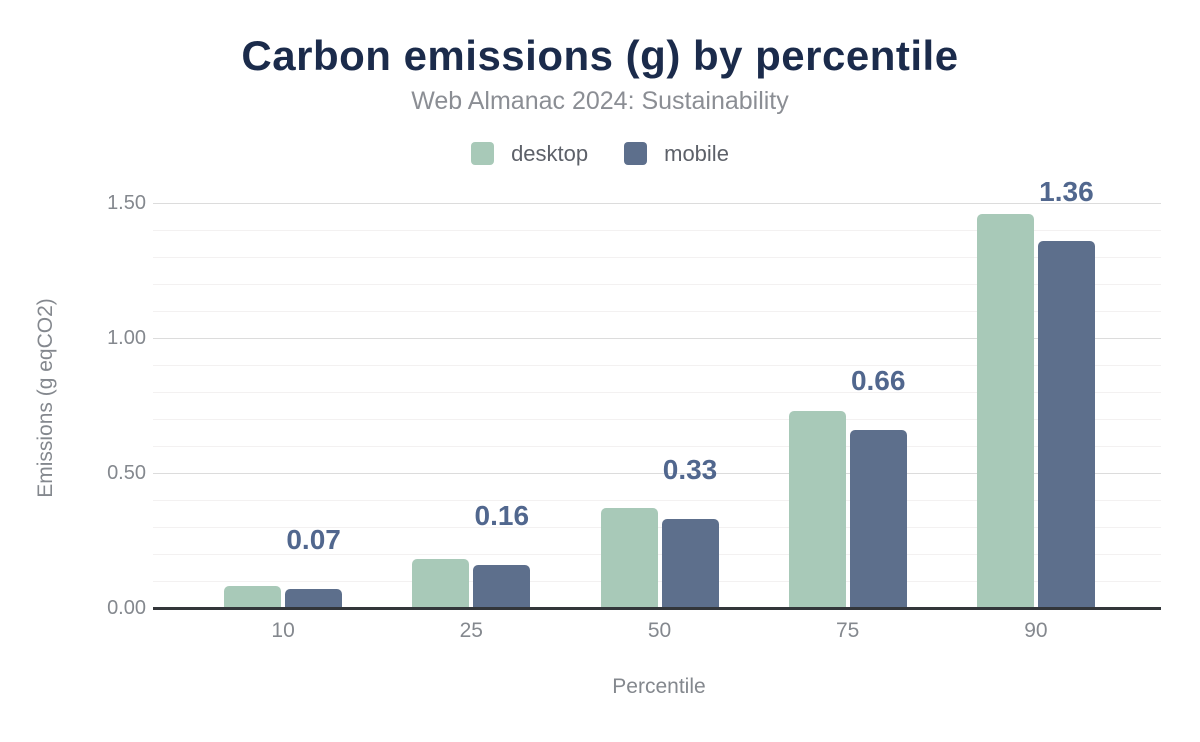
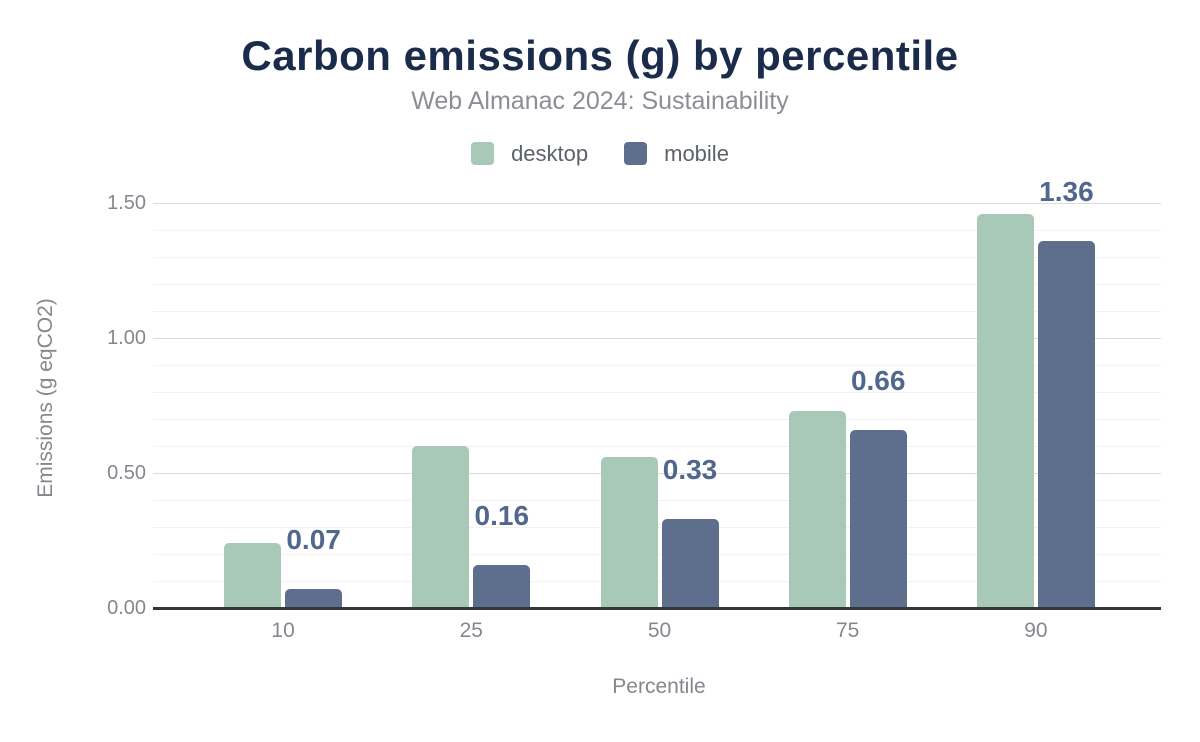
desktop/10: 0.08 -> 0.24
desktop/25: 0.18 -> 0.60
desktop/50: 0.37 -> 0.56
